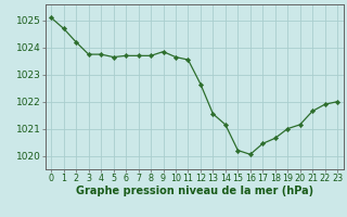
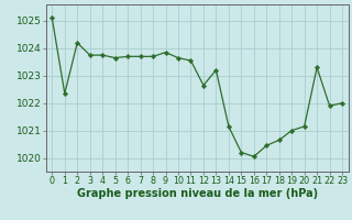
1: 1024.70 -> 1022.35
13: 1021.55 -> 1023.20
21: 1021.65 -> 1023.30
